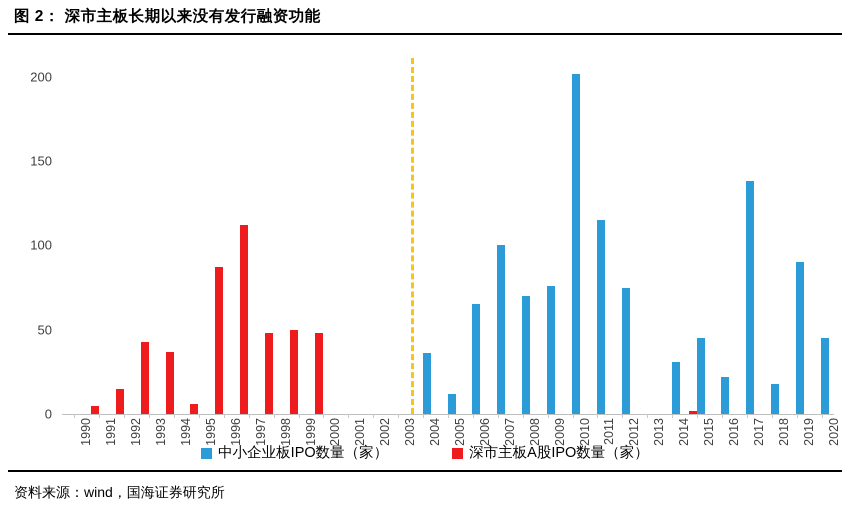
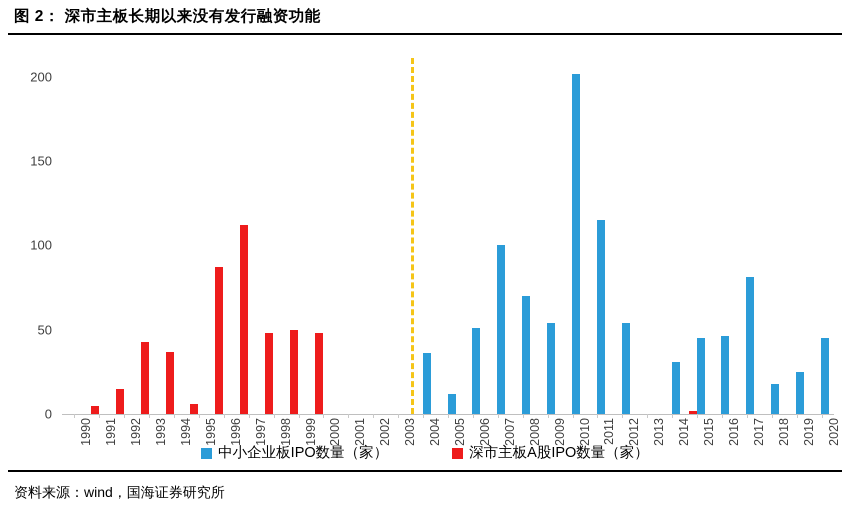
中小企业板IPO数量（家）/2006: 65 -> 51
中小企业板IPO数量（家）/2009: 76 -> 54
中小企业板IPO数量（家）/2012: 75 -> 54
中小企业板IPO数量（家）/2016: 22 -> 46
中小企业板IPO数量（家）/2017: 138 -> 81
中小企业板IPO数量（家）/2019: 90 -> 25
